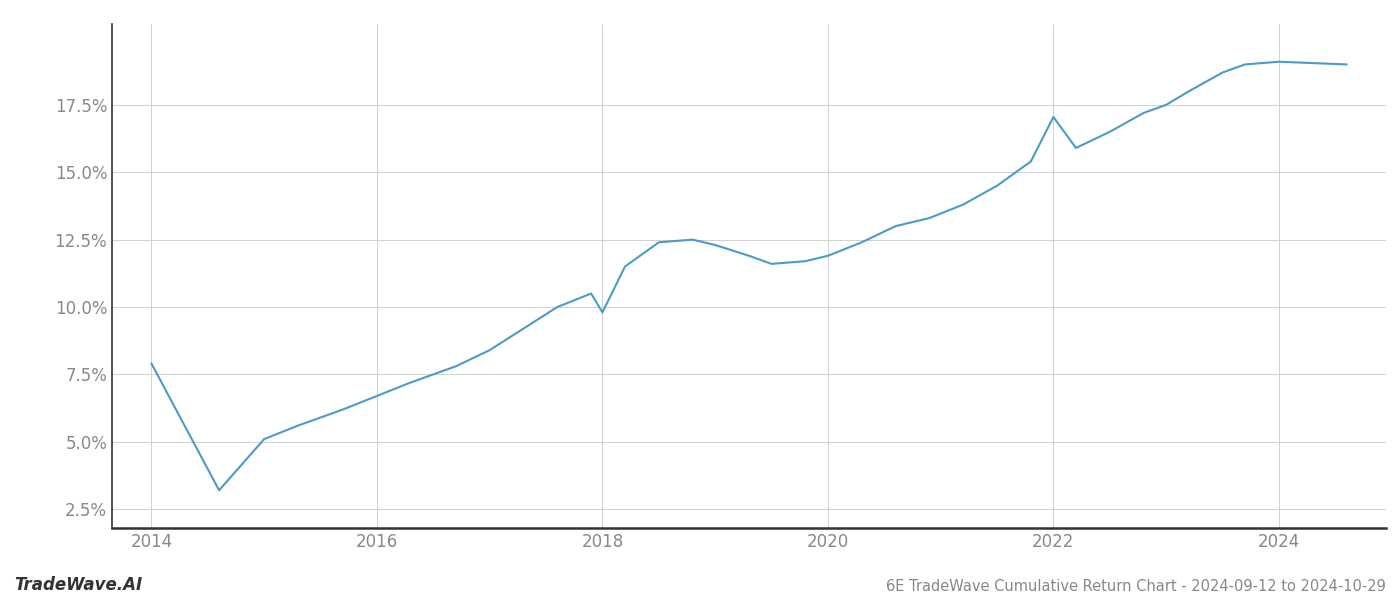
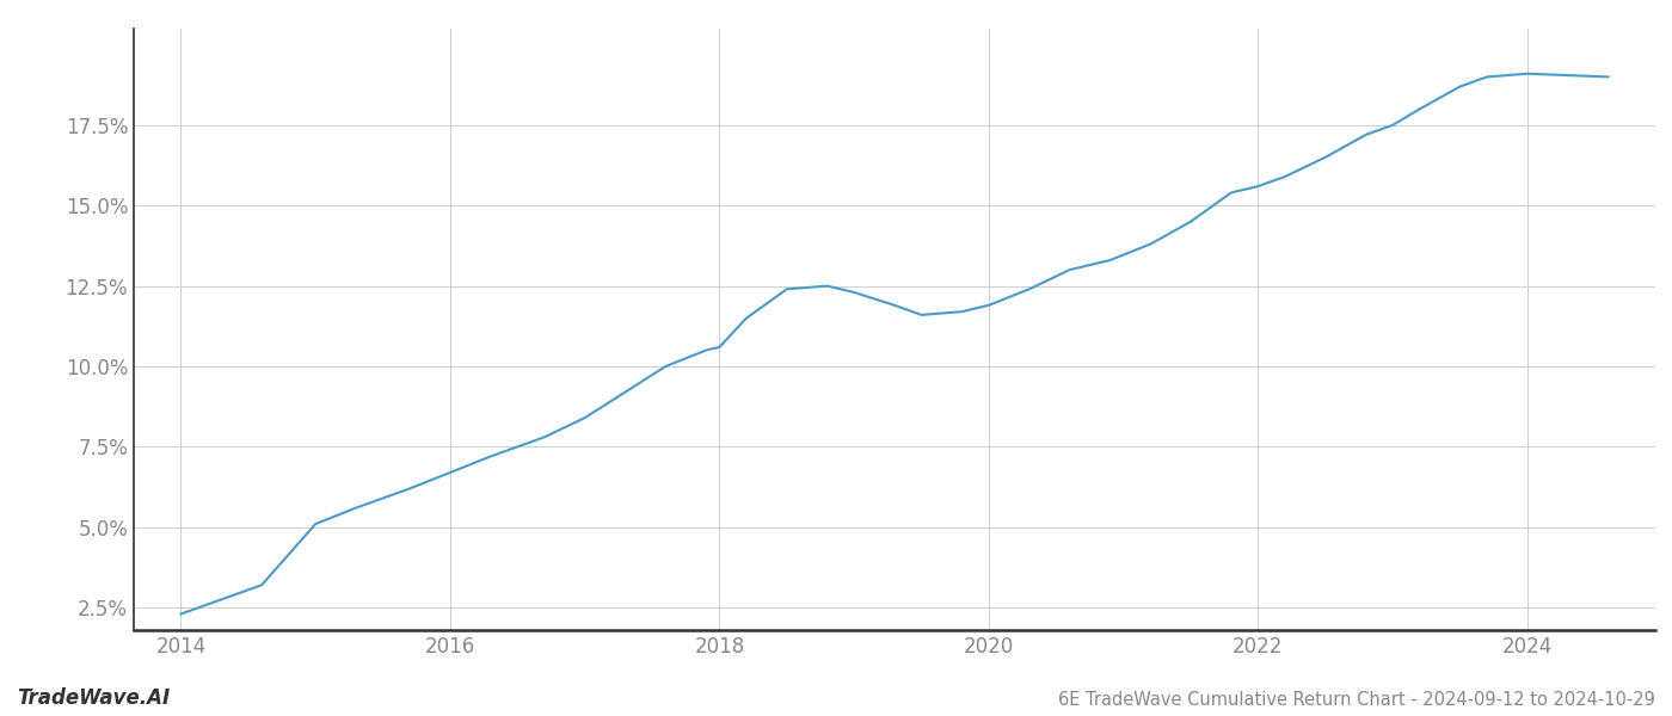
2014: 7.90% -> 2.30%
2018: 9.80% -> 10.60%
2022: 17.05% -> 15.60%
